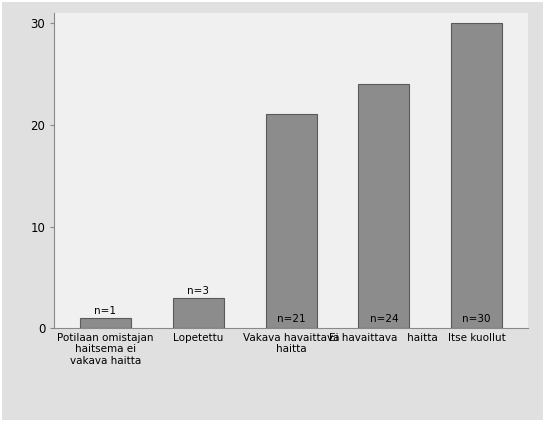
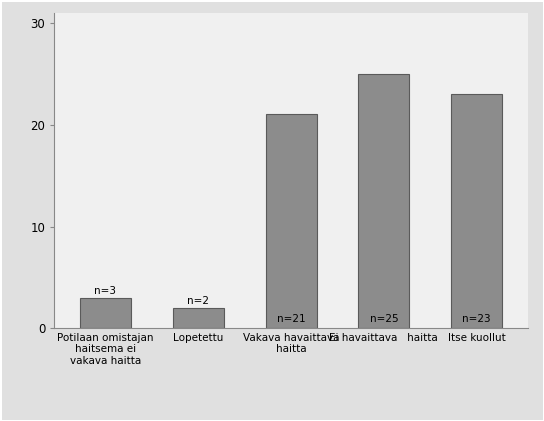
Potilaan omistajan haitsema ei vakava haitta: n=1 -> n=3
Lopetettu: n=3 -> n=2
Ei havaittava haitta: n=24 -> n=25
Itse kuollut: n=30 -> n=23
